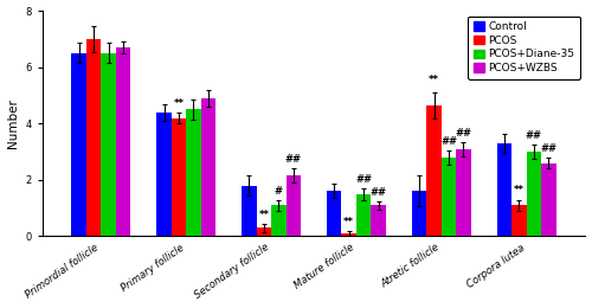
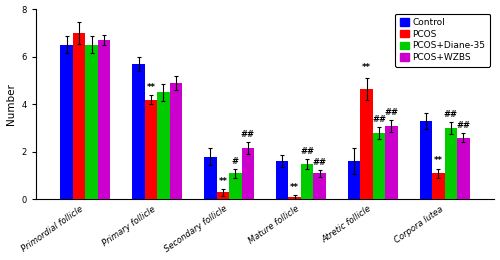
Control/Primary follicle: 4.4 -> 5.7
